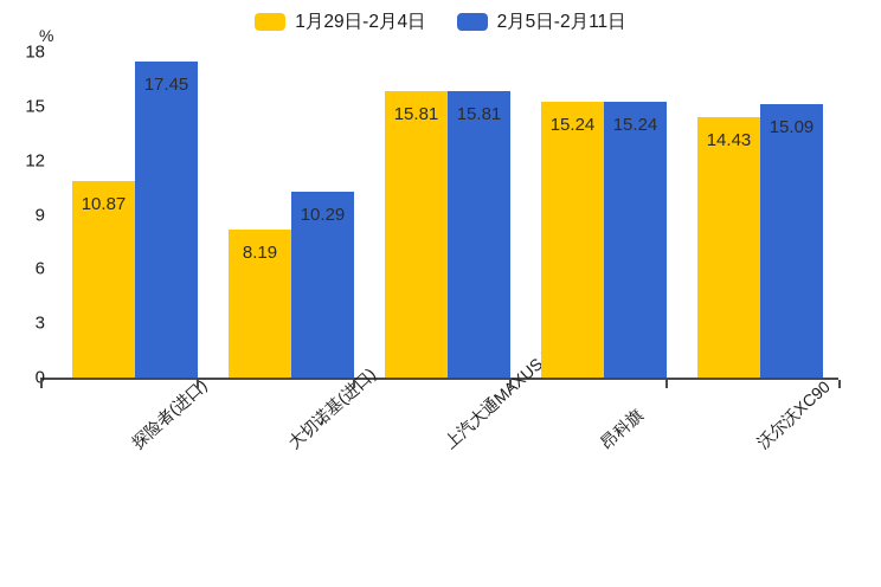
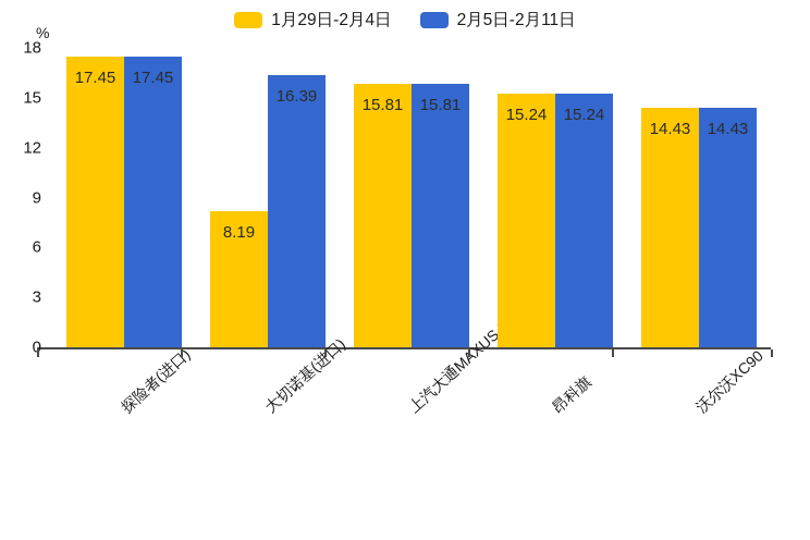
1月29日-2月4日/探险者(进口): 10.87 -> 17.45
2月5日-2月11日/大切诺基(进口): 10.29 -> 16.39
2月5日-2月11日/沃尔沃XC90: 15.09 -> 14.43
